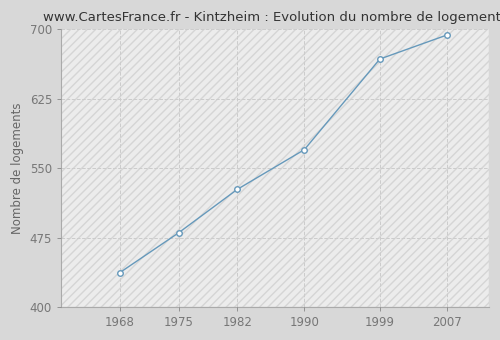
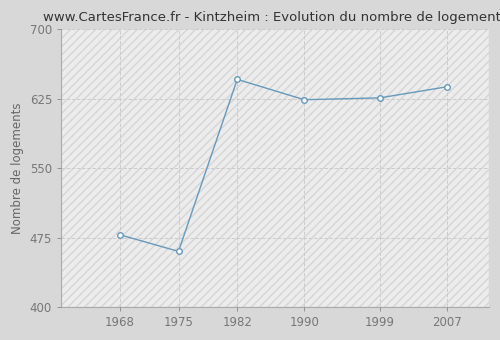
1968: 437 -> 478
1975: 480 -> 460
1982: 527 -> 646
1990: 570 -> 624
1999: 668 -> 626
2007: 694 -> 638
